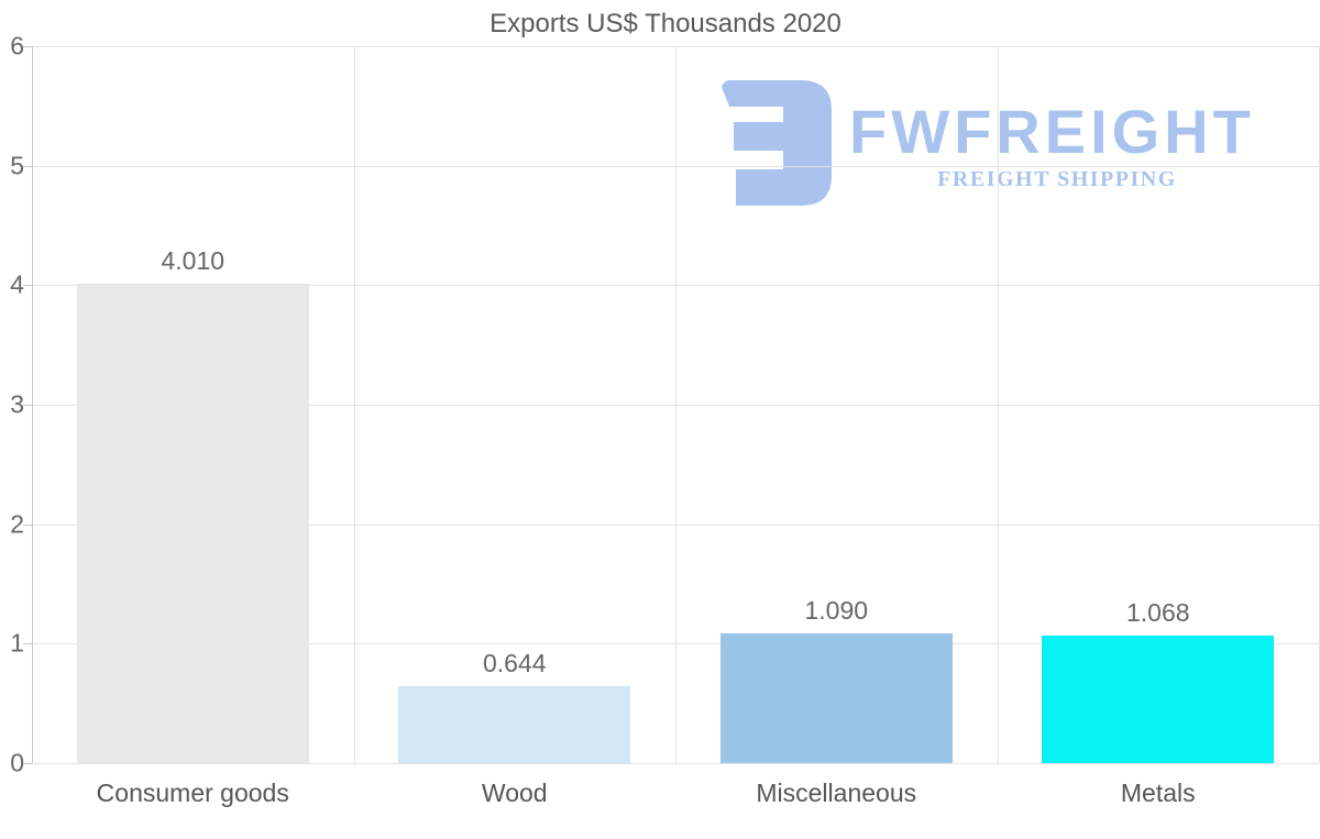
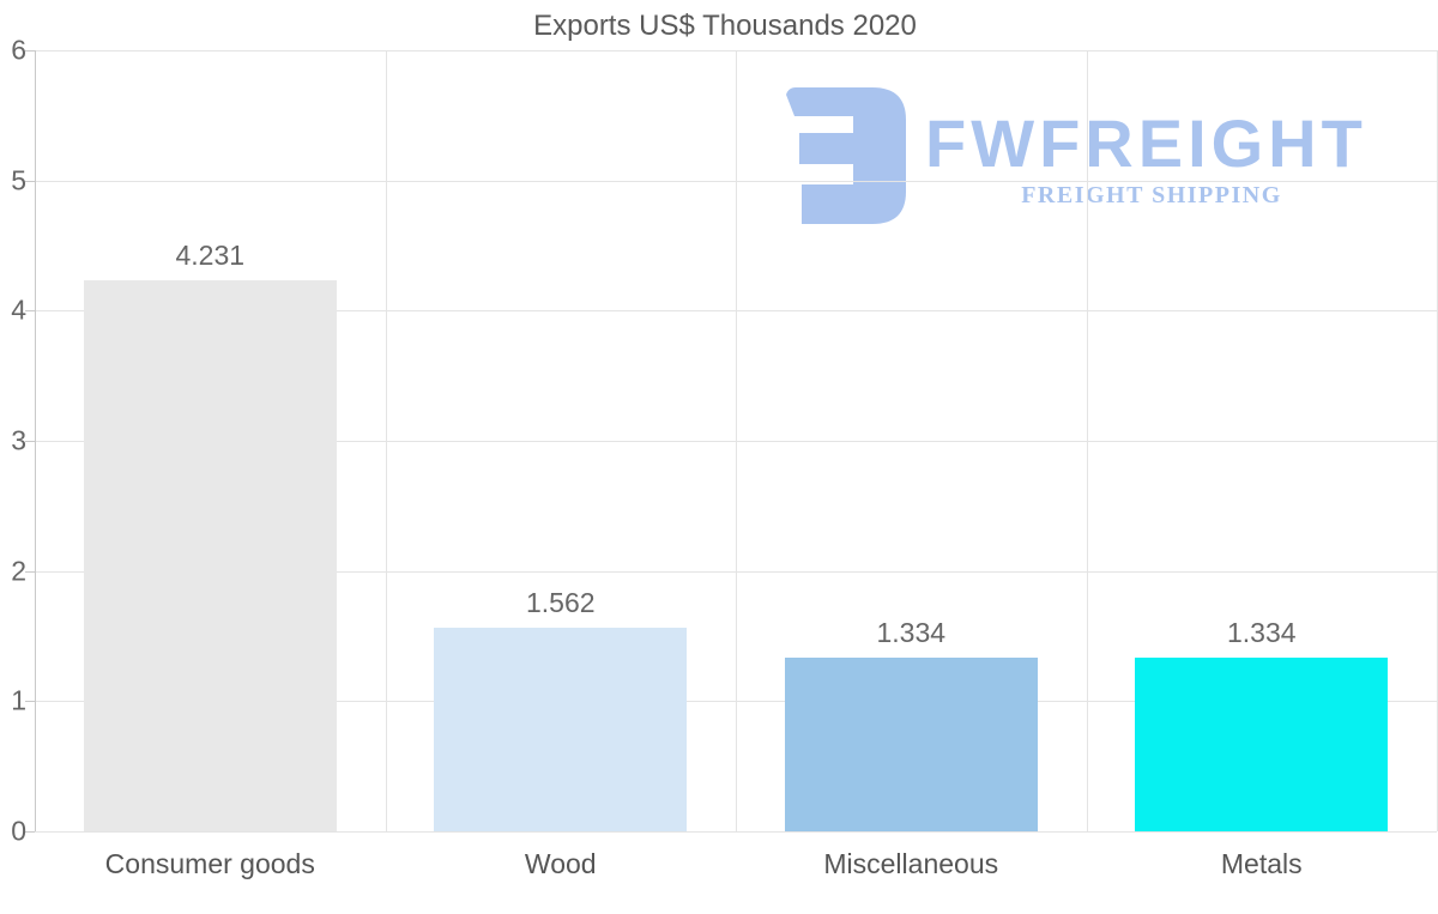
Consumer goods: 4.010 -> 4.231
Wood: 0.644 -> 1.562
Miscellaneous: 1.090 -> 1.334
Metals: 1.068 -> 1.334
